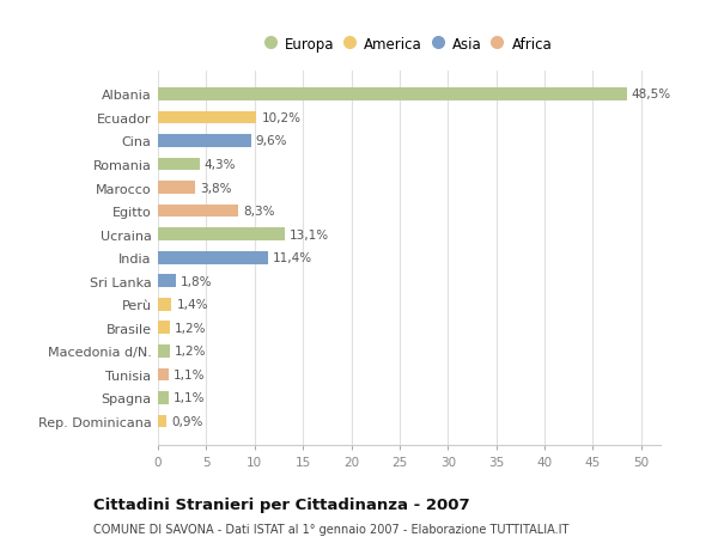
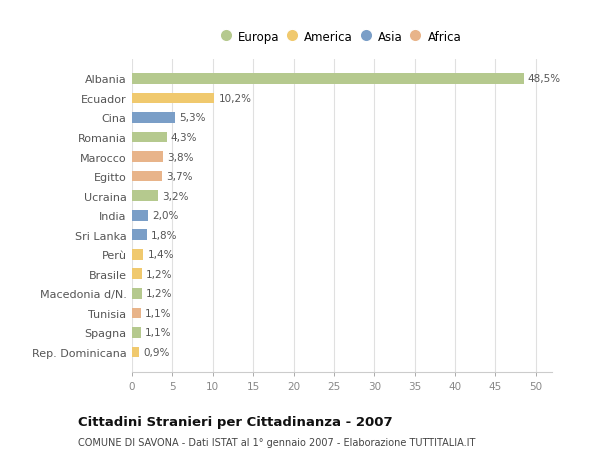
Cina: 9,6% -> 5,3%
Egitto: 8,3% -> 3,7%
Ucraina: 13,1% -> 3,2%
India: 11,4% -> 2,0%
